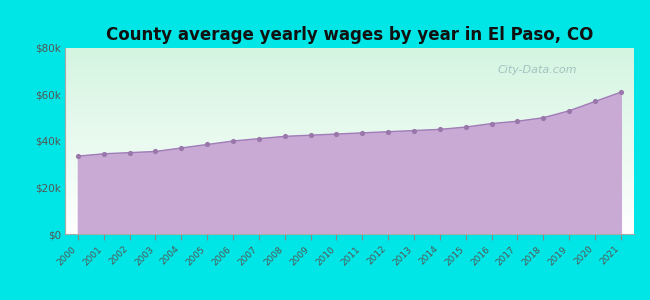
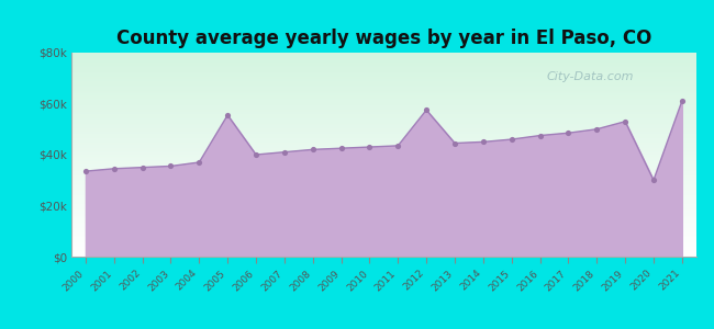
2005: $38.5k -> $55.5k
2012: $44.0k -> $57.5k
2020: $57.0k -> $30.0k
